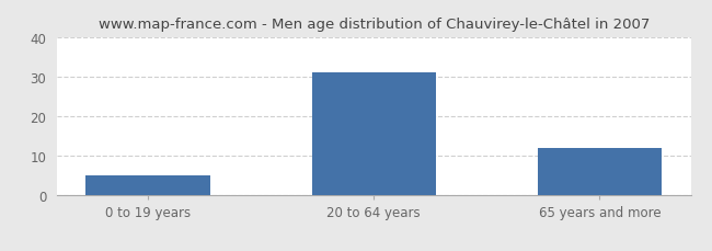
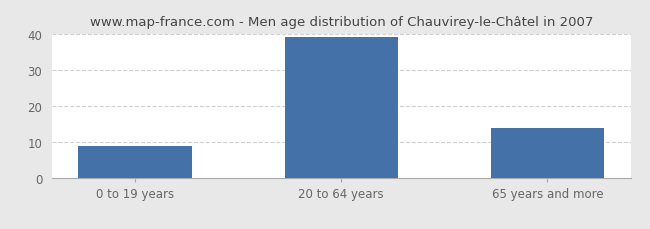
0 to 19 years: 5 -> 9
20 to 64 years: 31 -> 39
65 years and more: 12 -> 14
